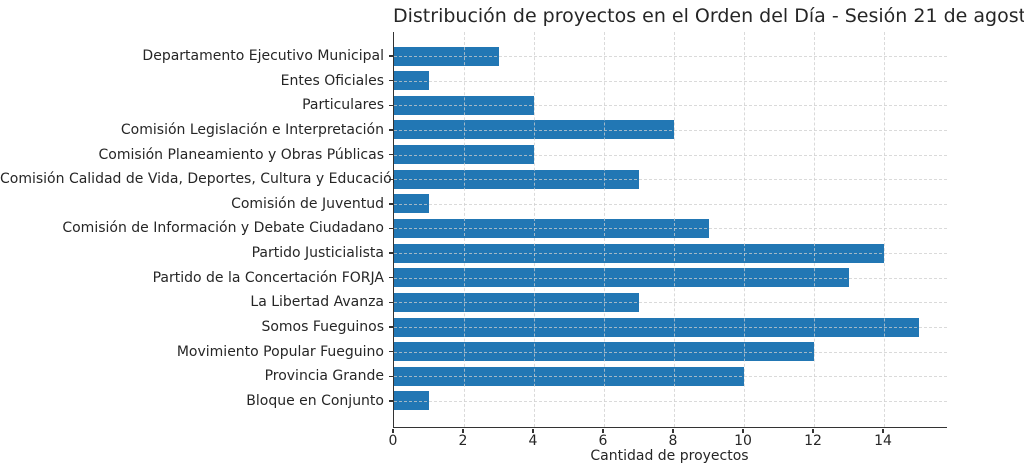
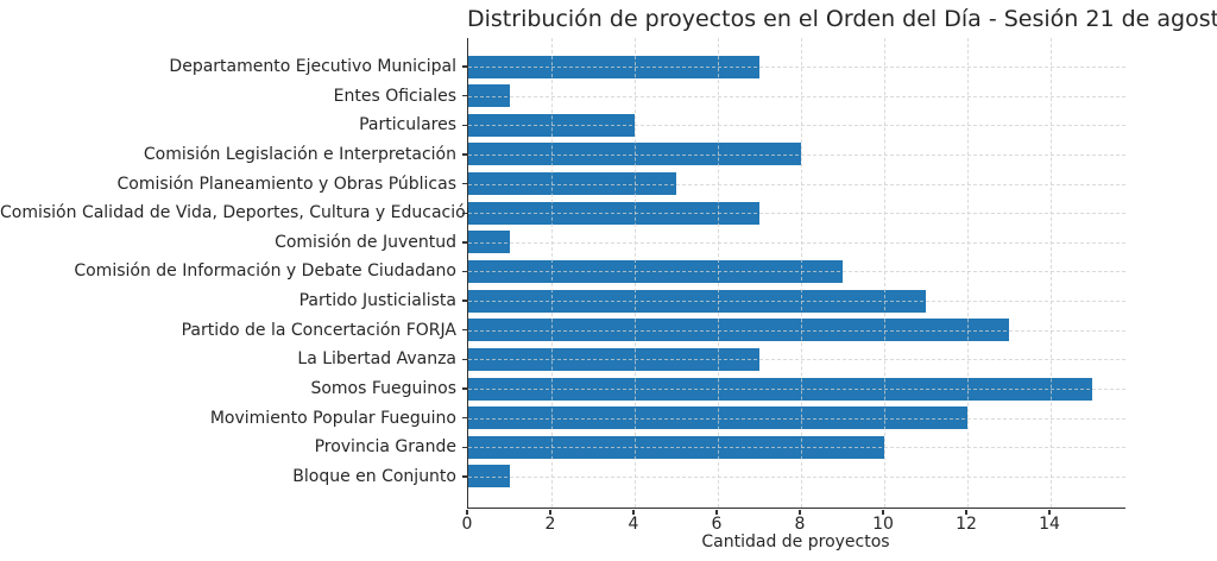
Departamento Ejecutivo Municipal: 3 -> 7
Comisión Planeamiento y Obras Públicas: 4 -> 5
Partido Justicialista: 14 -> 11
